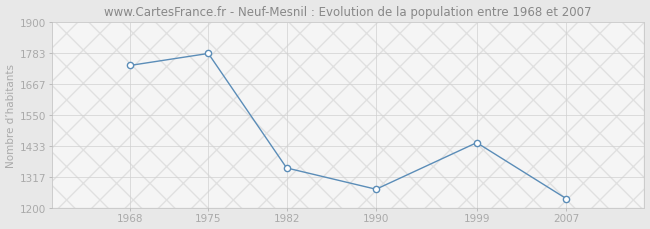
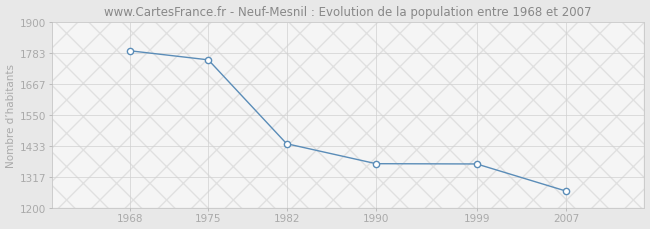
1968: 1735 -> 1790
1975: 1780 -> 1756
1982: 1350 -> 1441
1990: 1270 -> 1366
1999: 1445 -> 1365
2007: 1235 -> 1263
